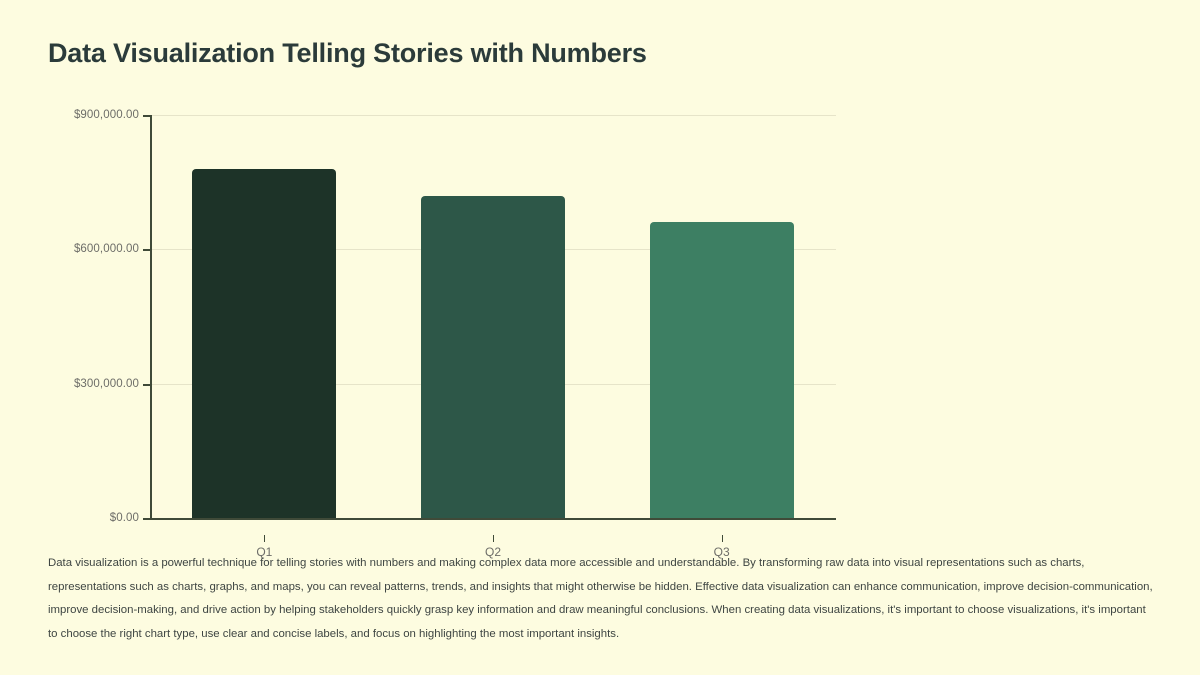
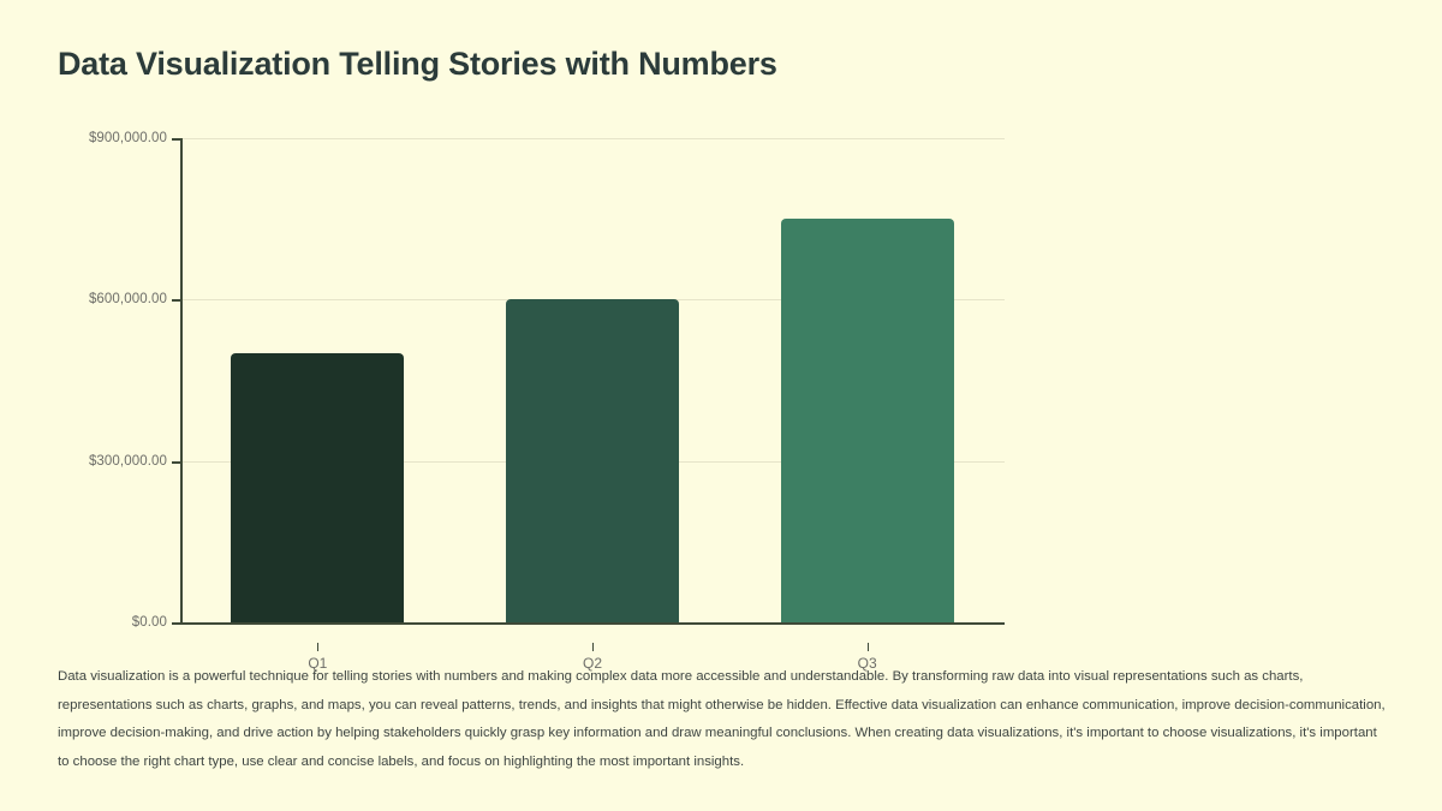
Q1: $780000 -> $500000
Q2: $720000 -> $600000
Q3: $660000 -> $750000
